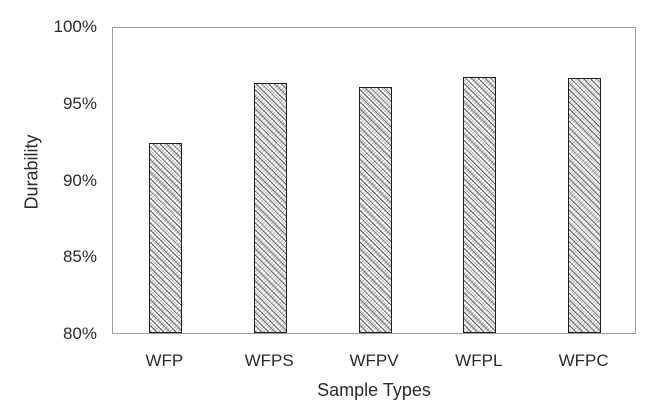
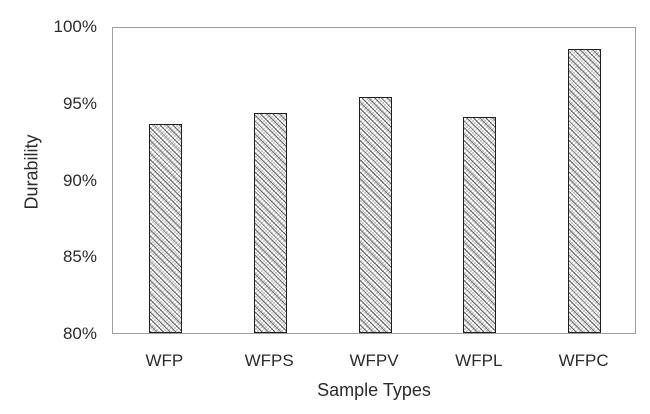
WFP: 92.4% -> 93.6%
WFPS: 96.3% -> 94.3%
WFPV: 96.0% -> 95.4%
WFPL: 96.7% -> 94.1%
WFPC: 96.6% -> 98.5%
